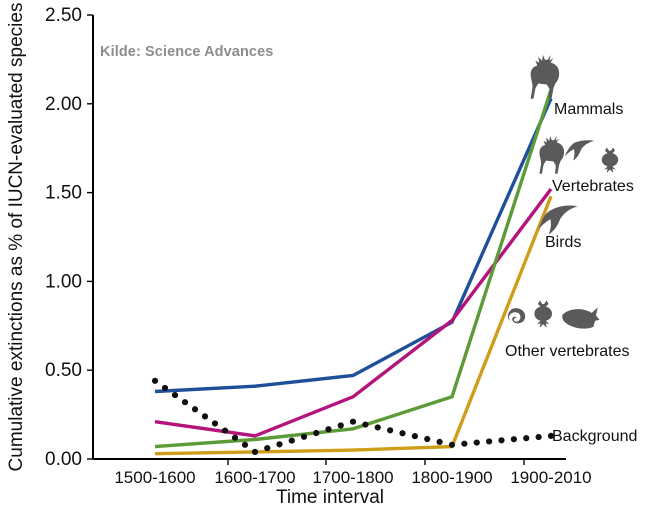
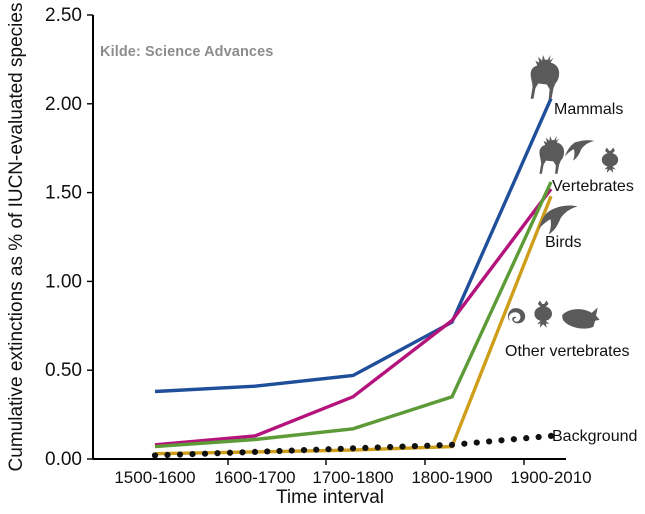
Birds/1500-1600: 0.21 -> 0.08
Background/1500-1600: 0.44 -> 0.02
Background/1700-1800: 0.21 -> 0.06
Vertebrates/1900-2010: 2.08 -> 1.56
